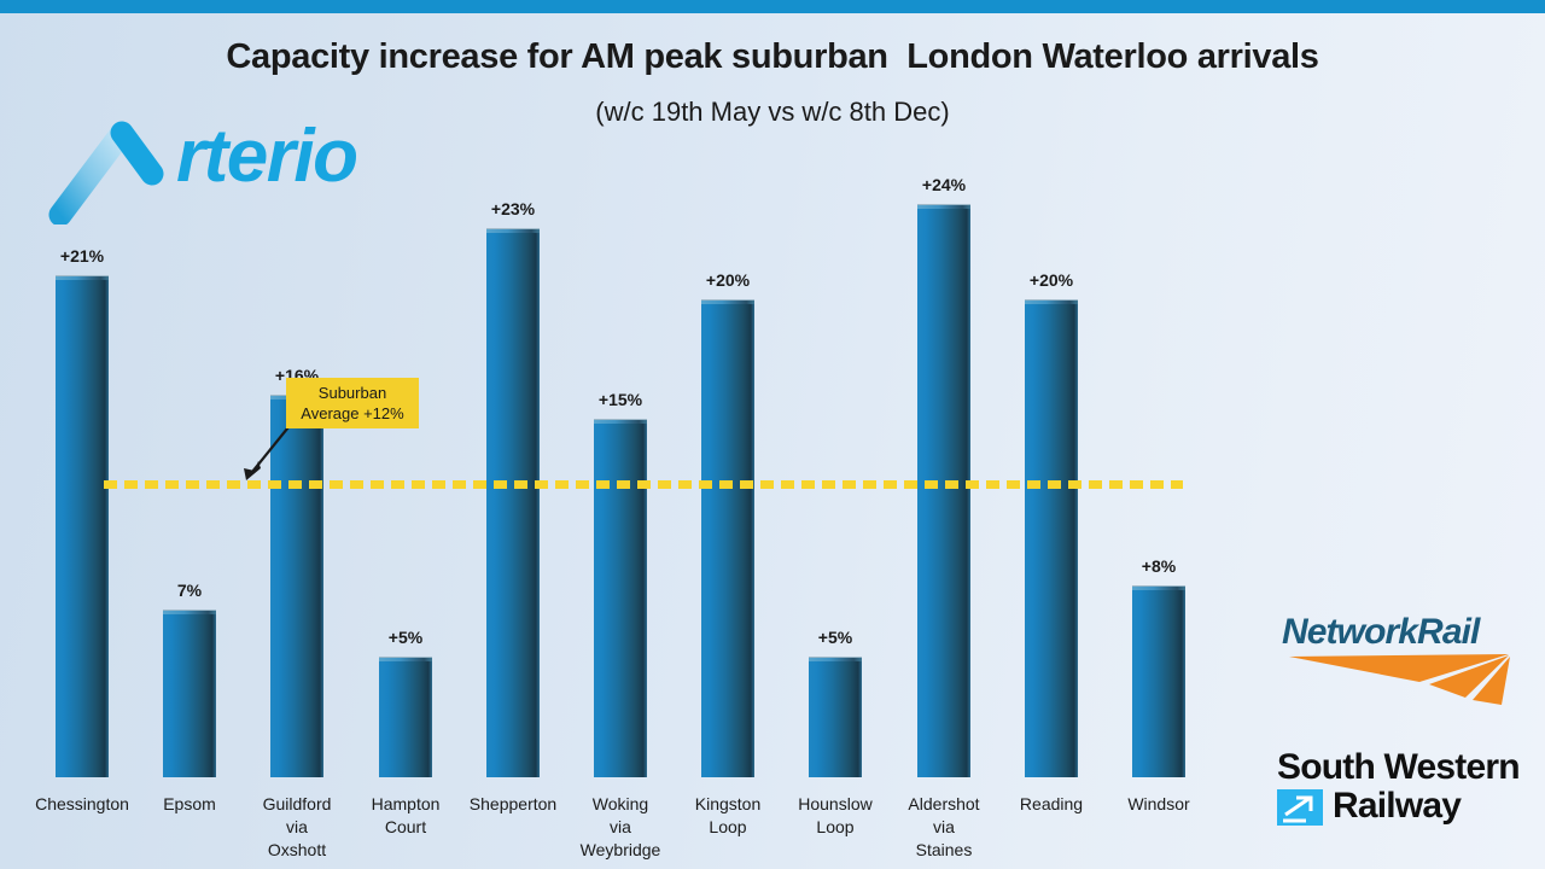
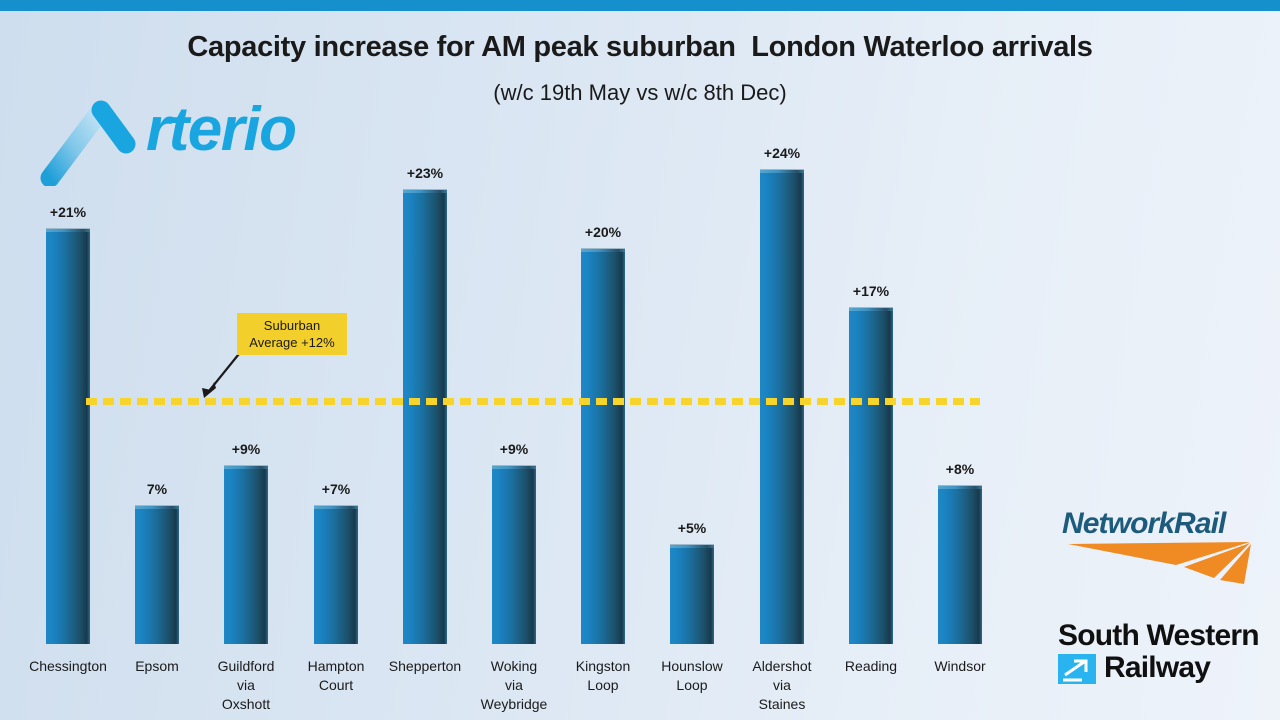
Guildford via Oxshott: +16% -> +9%
Hampton Court: +5% -> +7%
Woking via Weybridge: +15% -> +9%
Reading: +20% -> +17%
